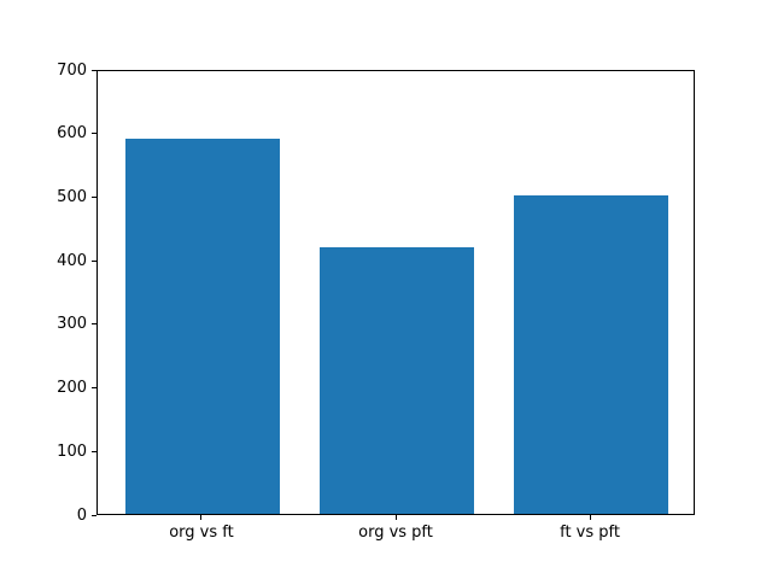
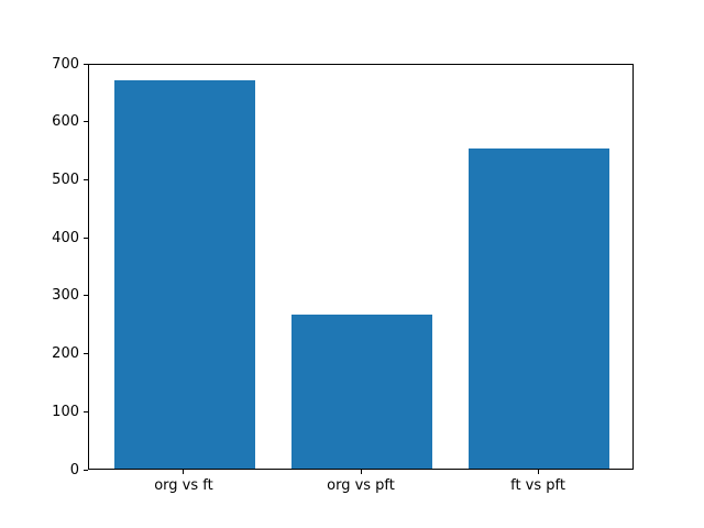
org vs ft: 590 -> 670
org vs pft: 420 -> 260
ft vs pft: 500 -> 550
